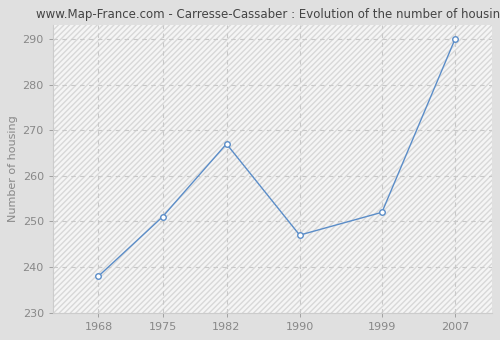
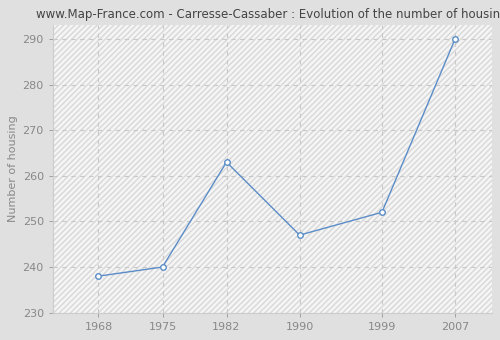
1975: 251 -> 240
1982: 267 -> 263
